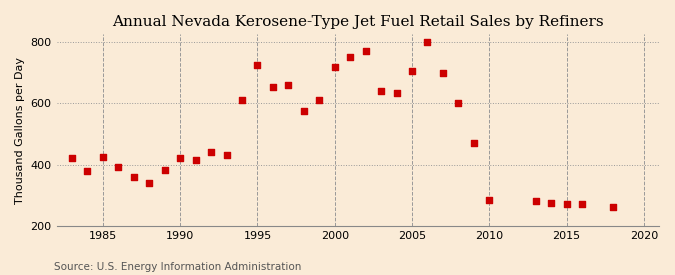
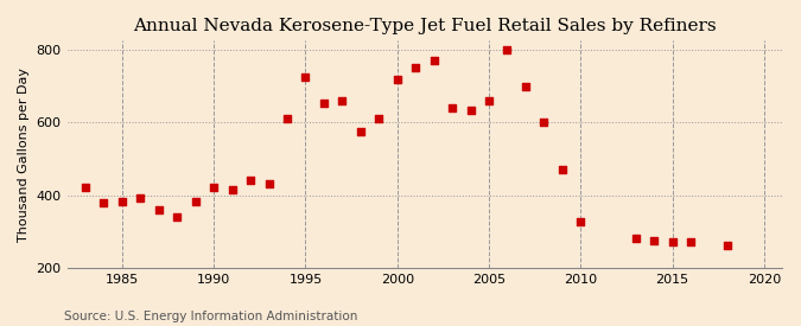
1985: 425 -> 383
2005: 705 -> 660
2010: 285 -> 328
